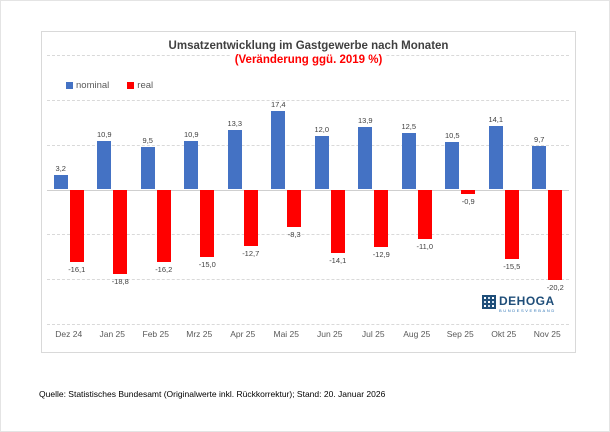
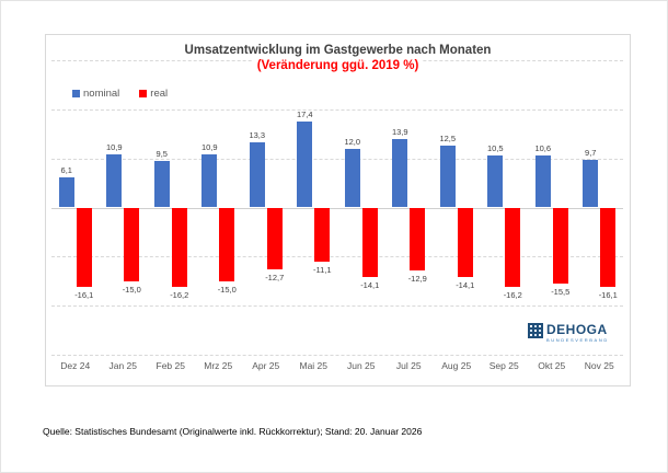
nominal/Dez 24: 3,2 -> 6,1
real/Jan 25: -18,8 -> -15,0
real/Mai 25: -8,3 -> -11,1
real/Aug 25: -11,0 -> -14,1
real/Sep 25: -0,9 -> -16,2
nominal/Okt 25: 14,1 -> 10,6
real/Nov 25: -20,2 -> -16,1
